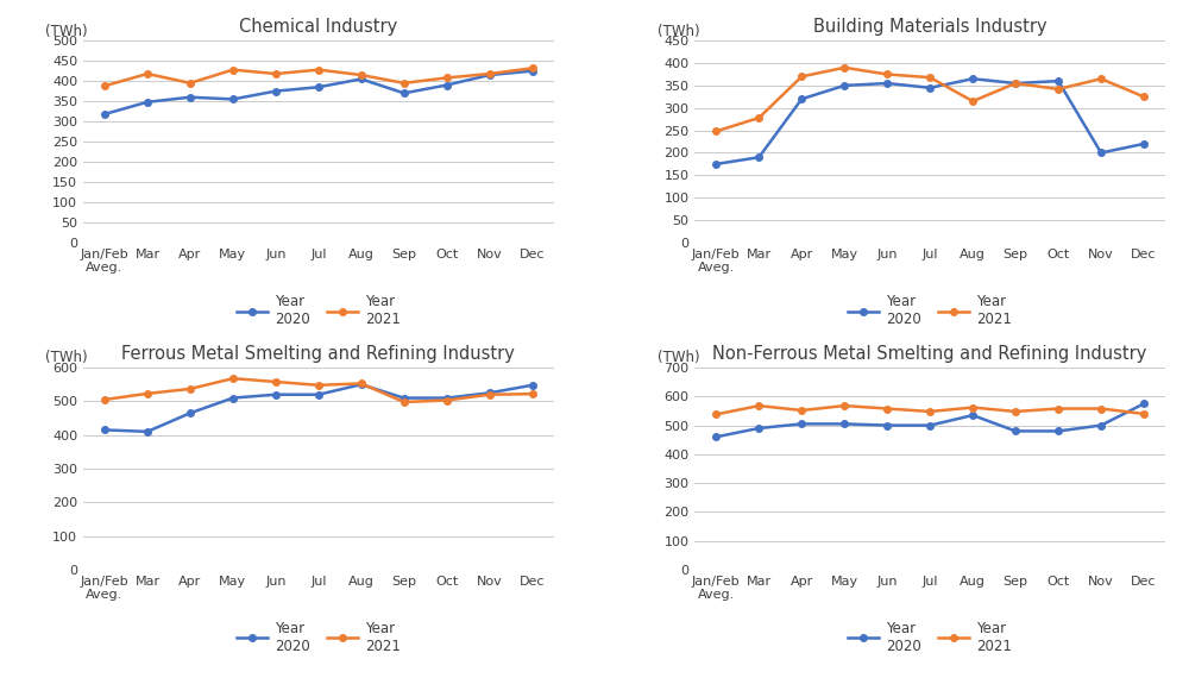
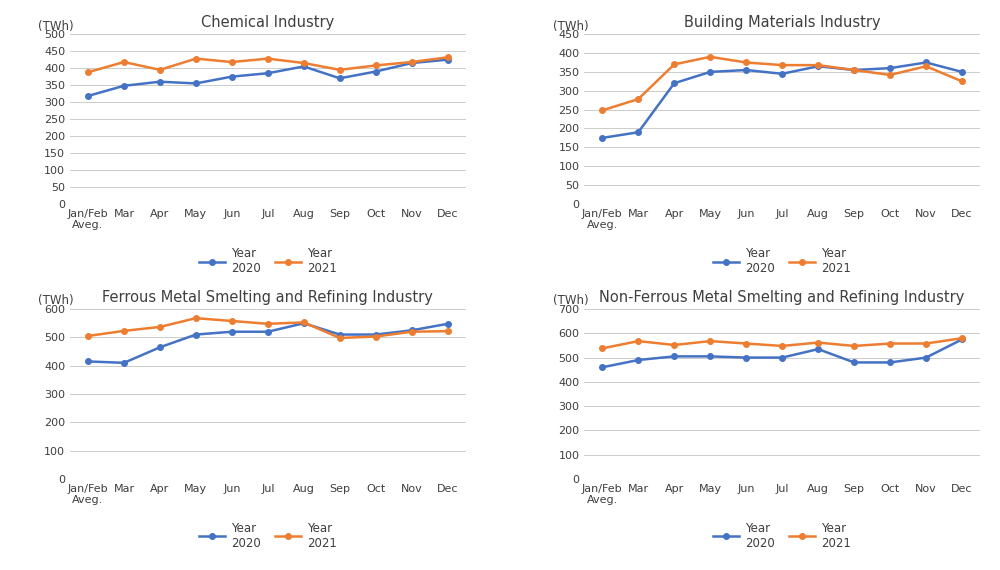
Building Materials Industry/Year 2021/Aug: 315 -> 368
Building Materials Industry/Year 2020/Nov: 200 -> 375
Building Materials Industry/Year 2020/Dec: 220 -> 350
Non-Ferrous Metal Smelting and Refining Industry/Year 2021/Dec: 540 -> 580
